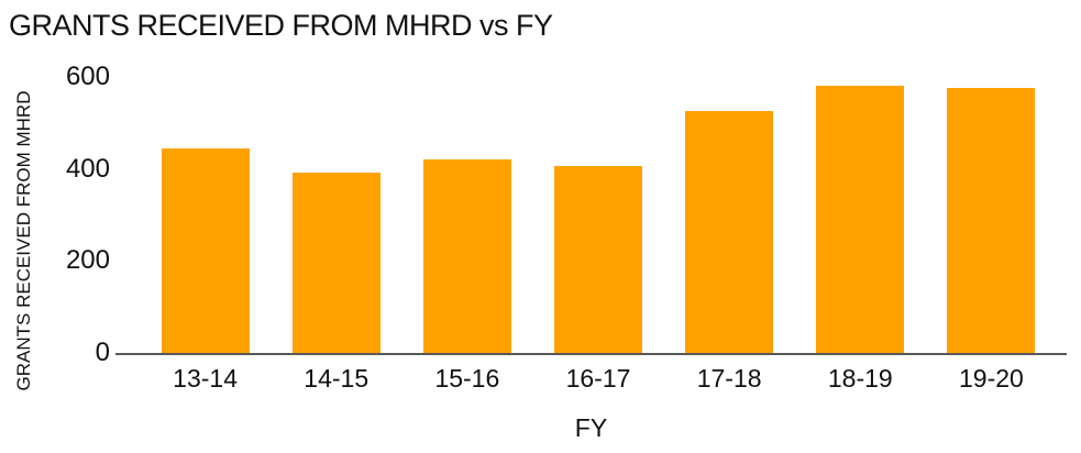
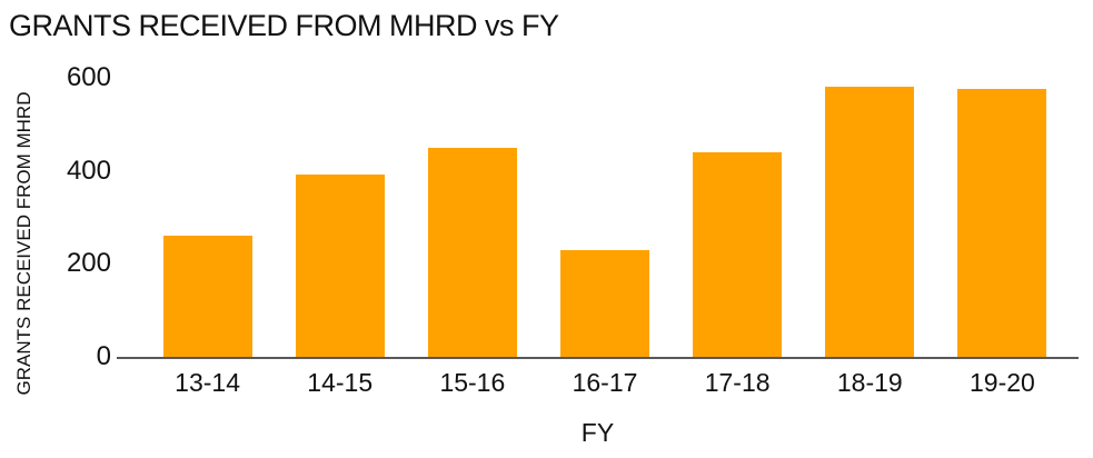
13-14: 440 -> 260
15-16: 420 -> 450
16-17: 410 -> 230
17-18: 530 -> 440
